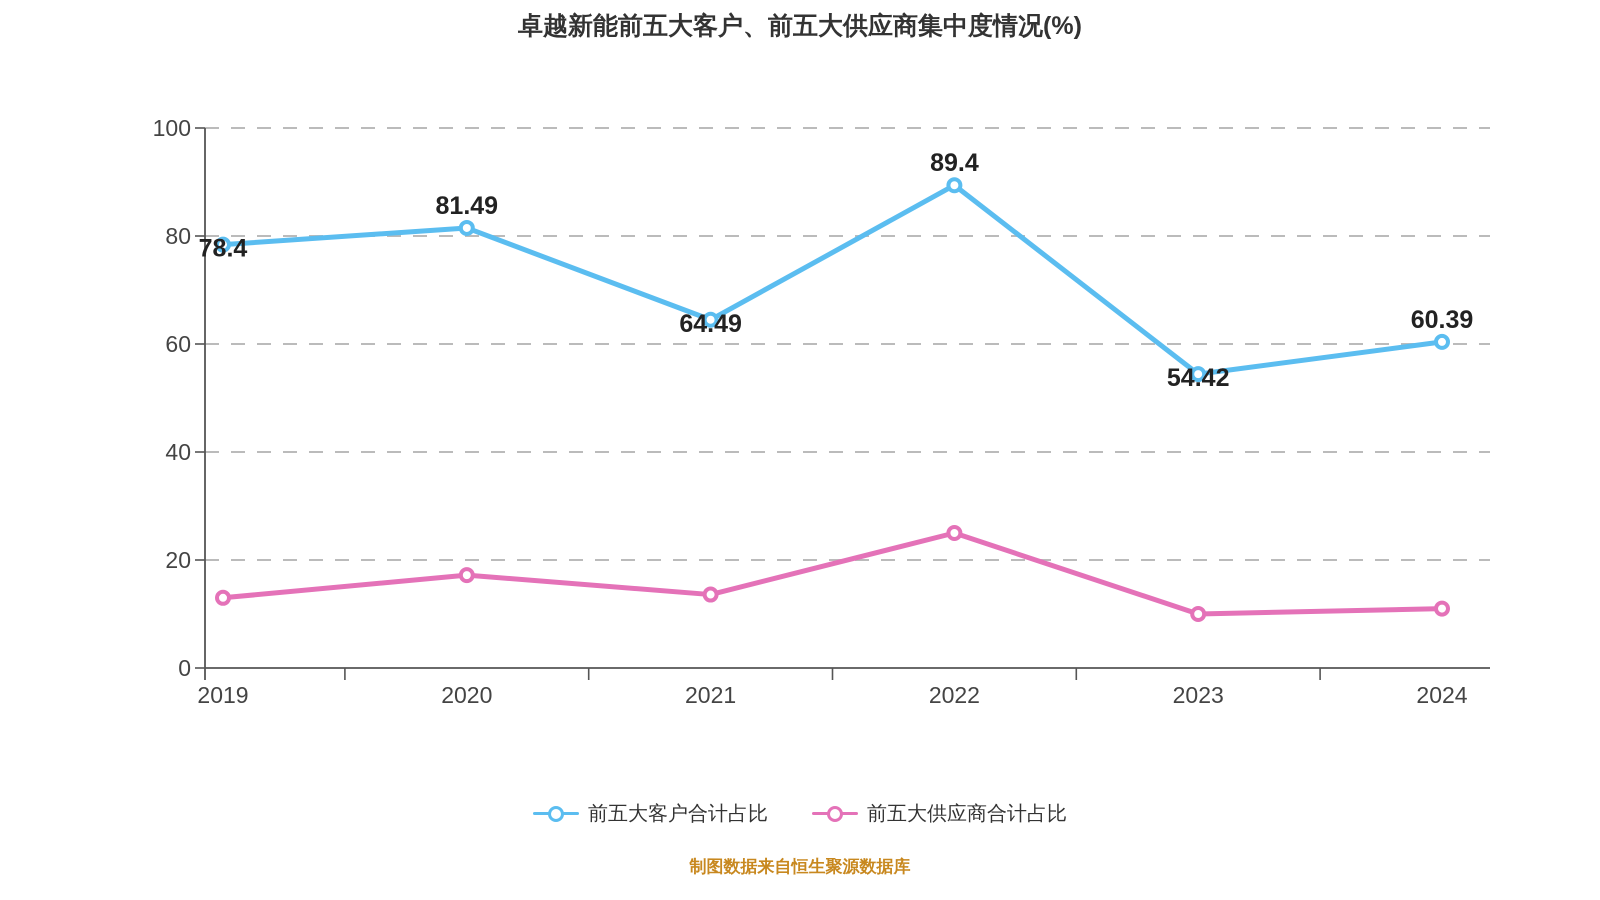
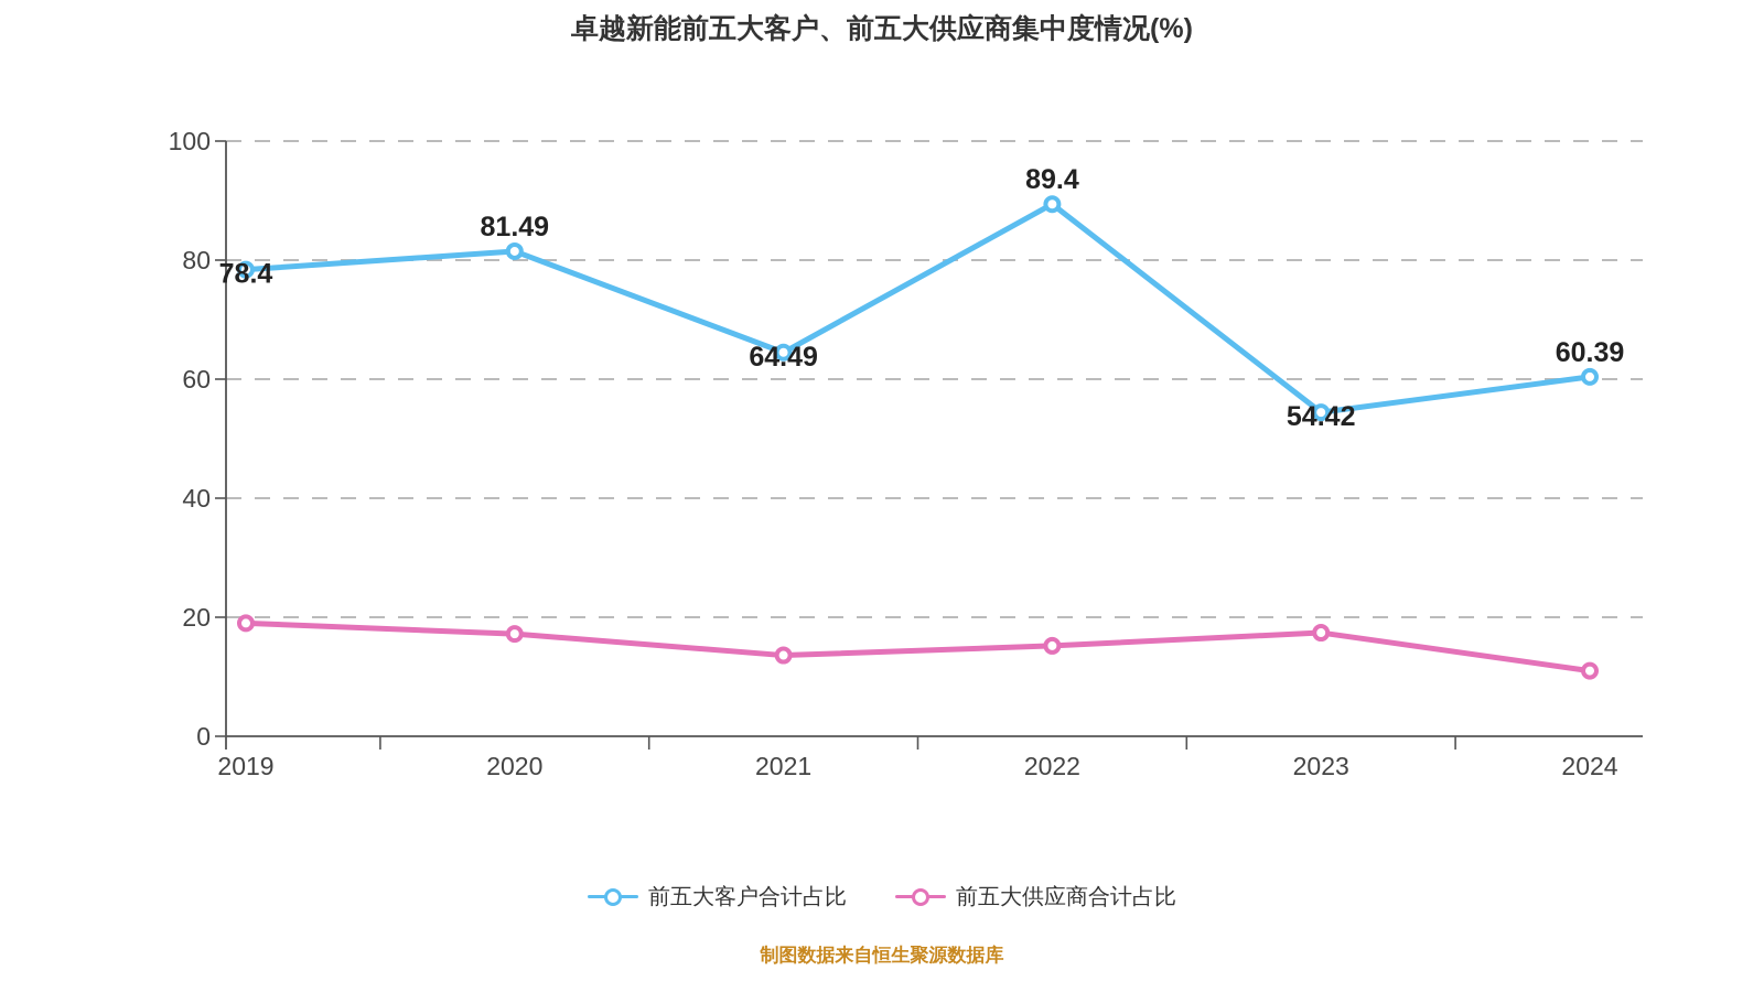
前五大供应商合计占比/2019: 13 -> 19
前五大供应商合计占比/2022: 25 -> 15
前五大供应商合计占比/2023: 10 -> 17
